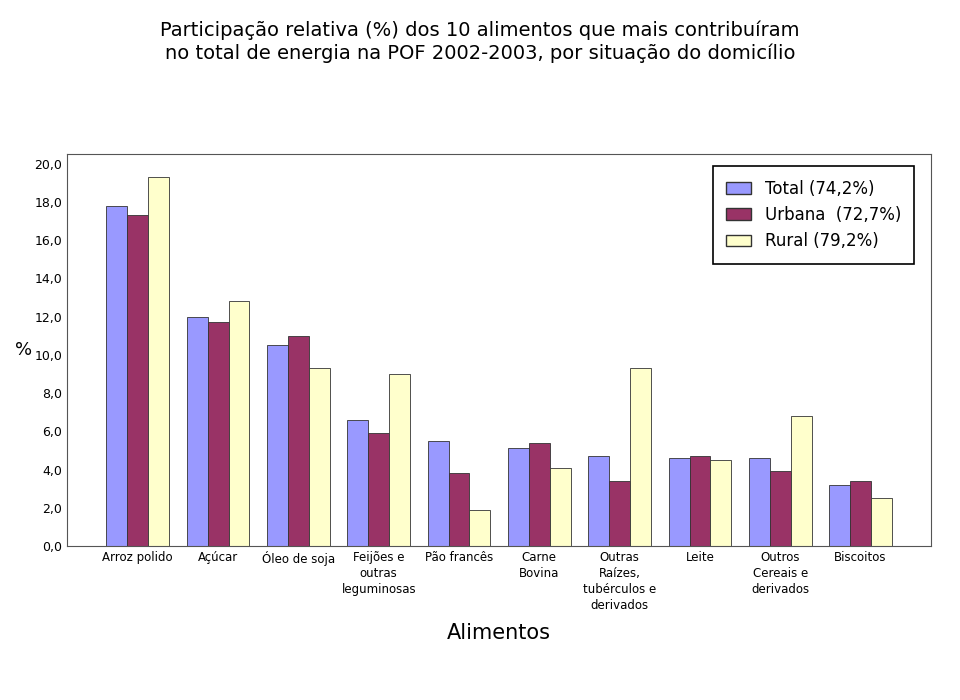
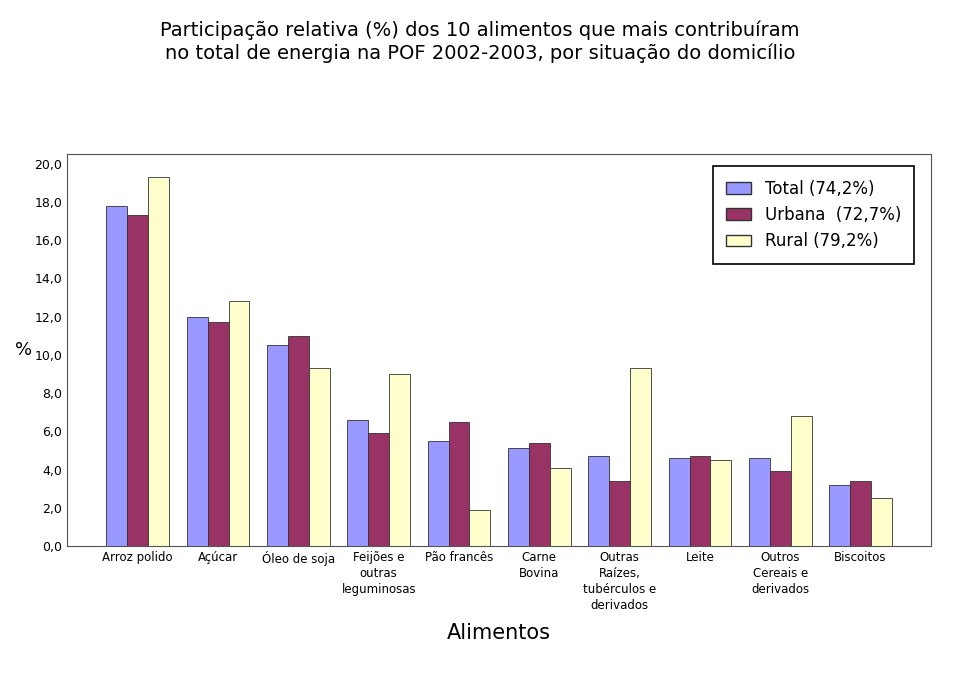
Urbana (72,7%)/Pão francês: 3,8 -> 6,5
